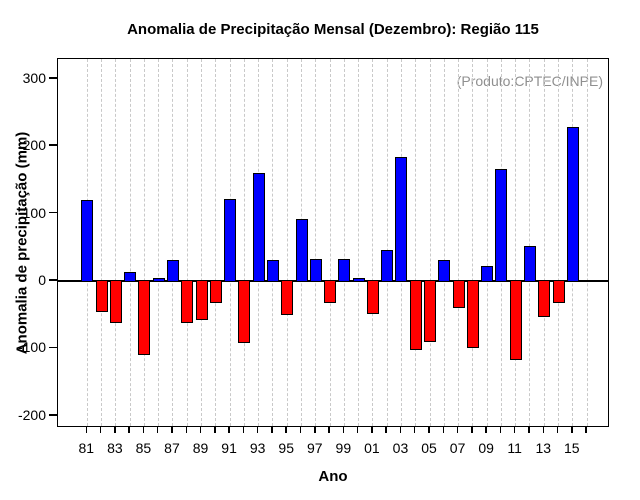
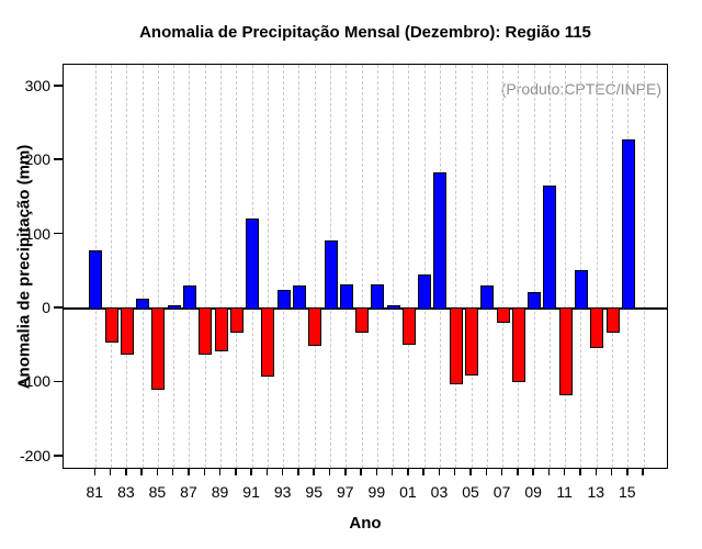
81: 120 -> 80
93: 160 -> 20
07: -40 -> -20
